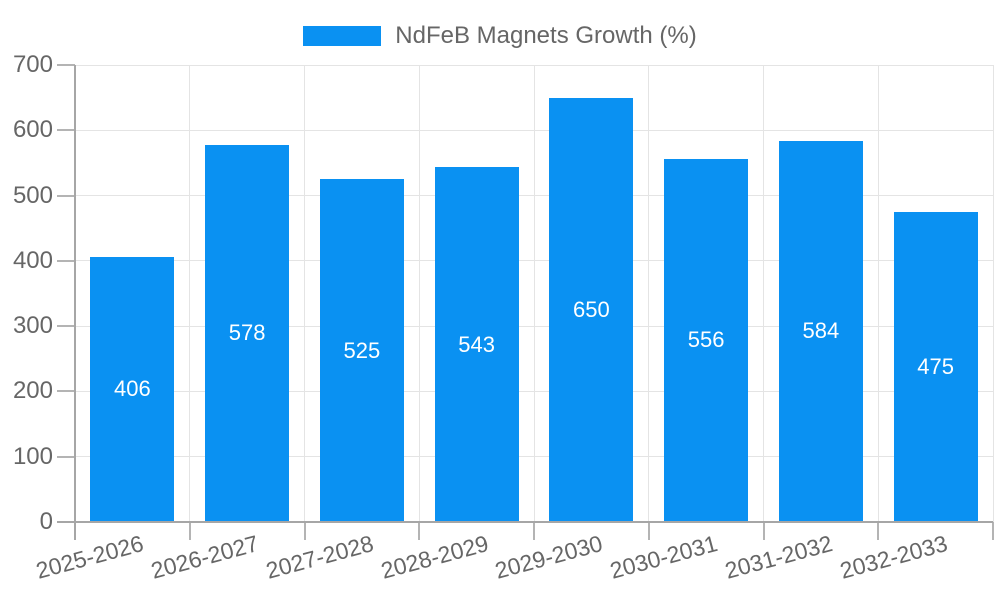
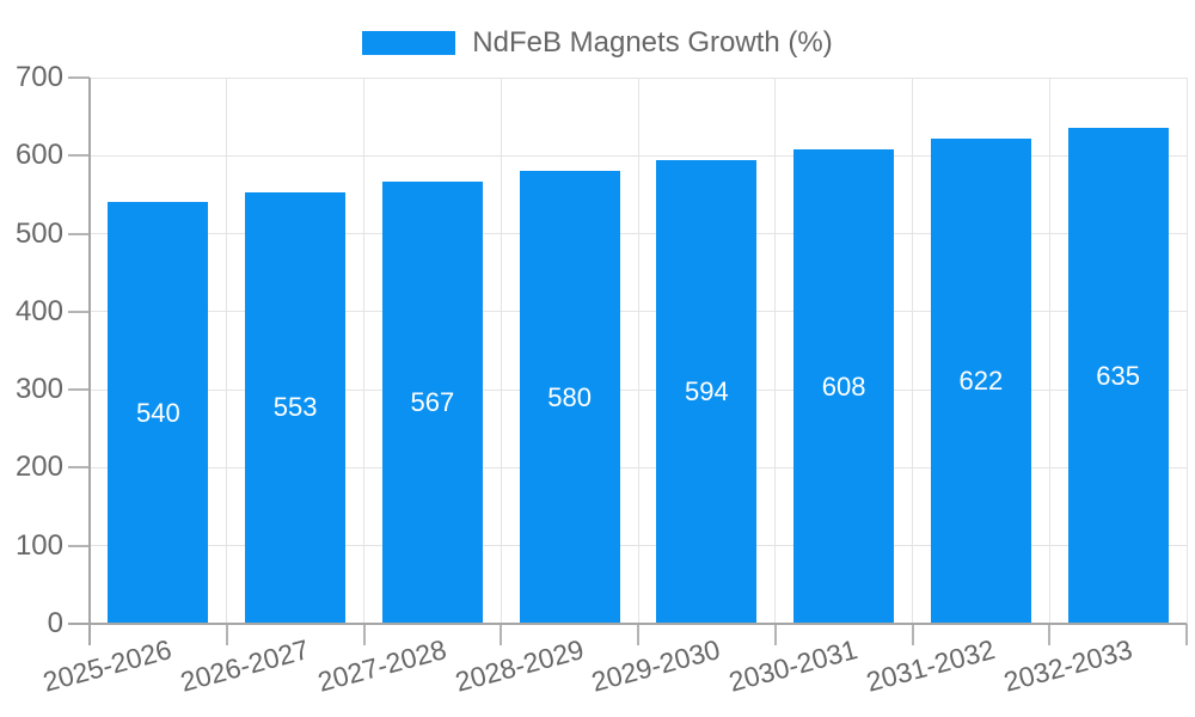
2025-2026: 406 -> 540
2026-2027: 578 -> 553
2027-2028: 525 -> 567
2028-2029: 543 -> 580
2029-2030: 650 -> 594
2030-2031: 556 -> 608
2031-2032: 584 -> 622
2032-2033: 475 -> 635
